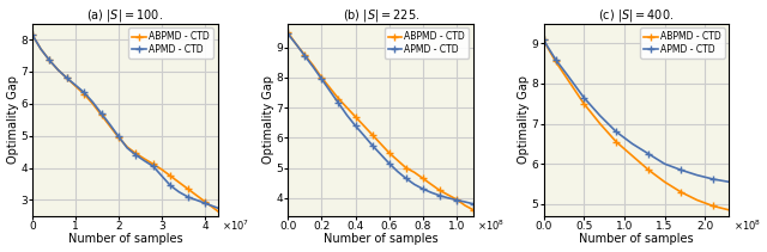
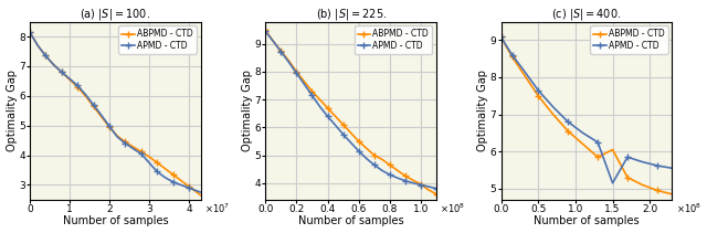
ABPMD - CTD/1.5: 5.55 -> 6.05
APMD - CTD/1.5: 6.00 -> 5.15
